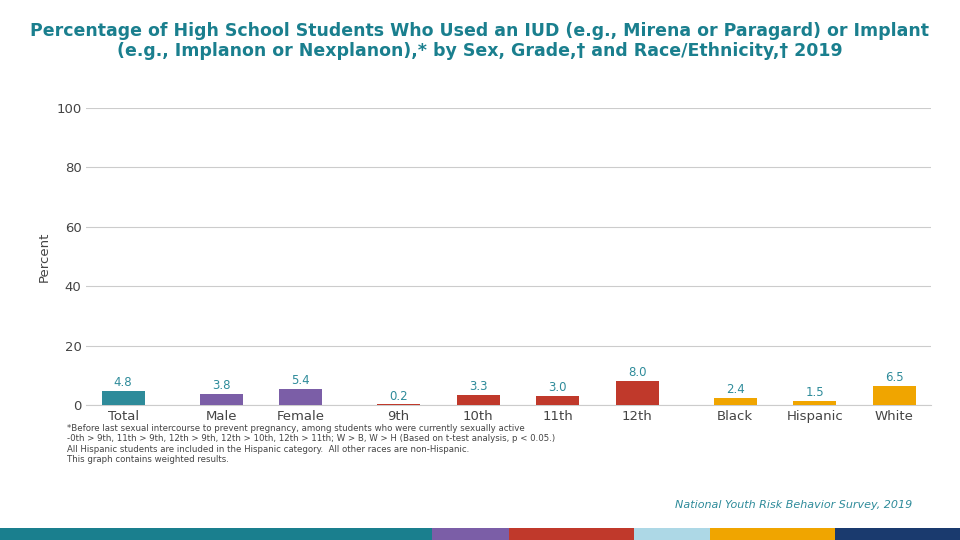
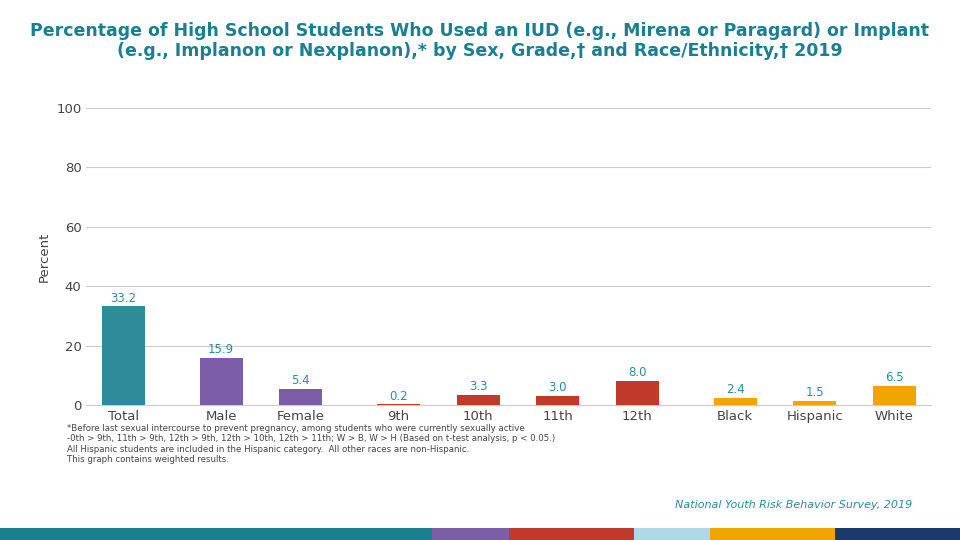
Total: 4.8 -> 33.2
Male: 3.8 -> 15.9
